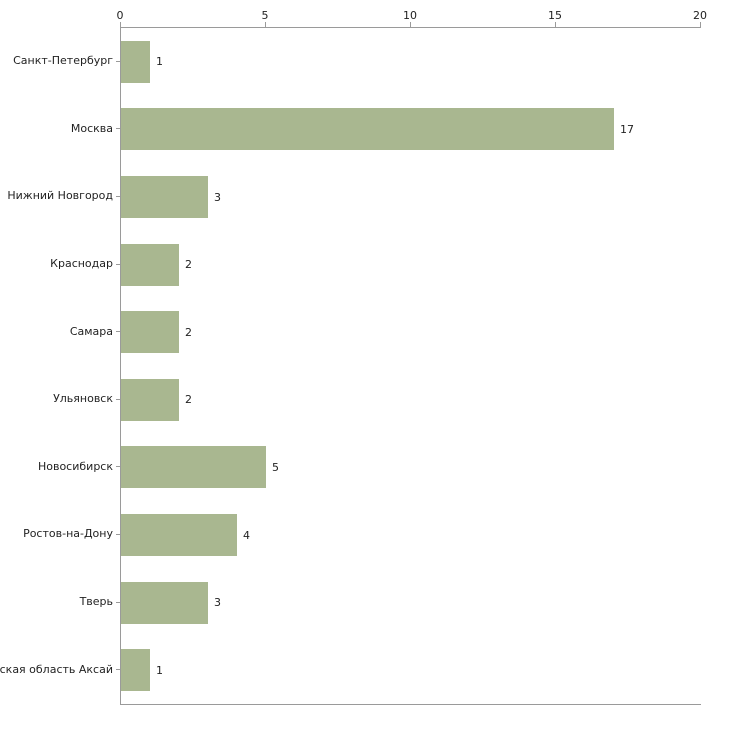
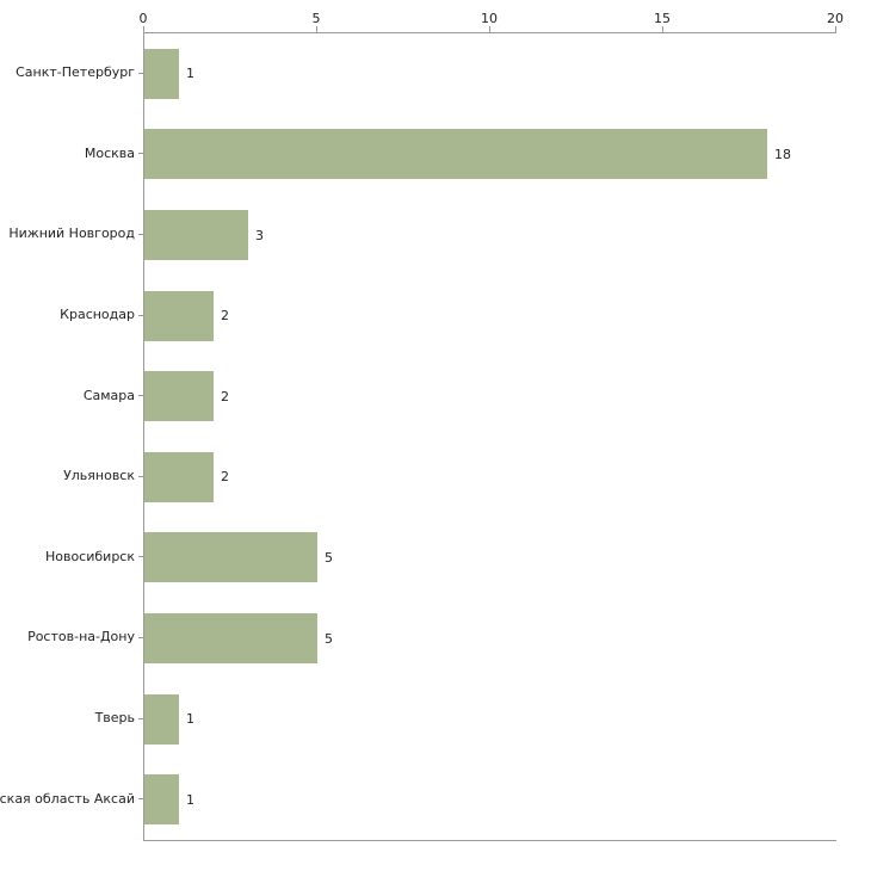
Москва: 17 -> 18
Ростов-на-Дону: 4 -> 5
Тверь: 3 -> 1
